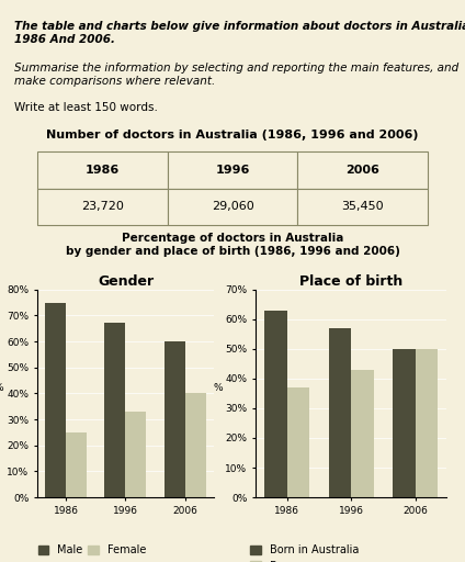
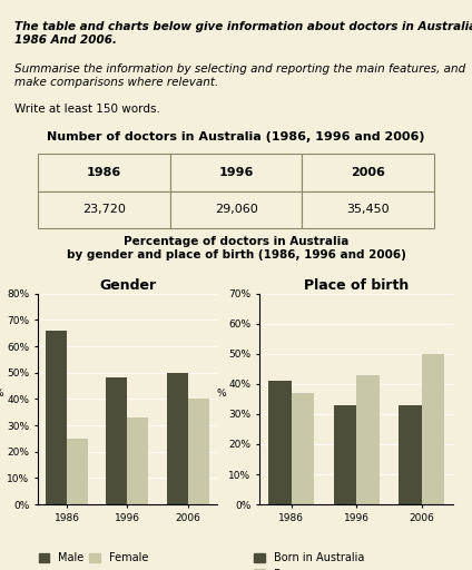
Gender/Male/1986: 75% -> 66%
Gender/Male/1996: 67% -> 48%
Gender/Male/2006: 60% -> 50%
Place of birth/Born in Australia/1986: 63% -> 41%
Place of birth/Born in Australia/1996: 57% -> 33%
Place of birth/Born in Australia/2006: 50% -> 33%
